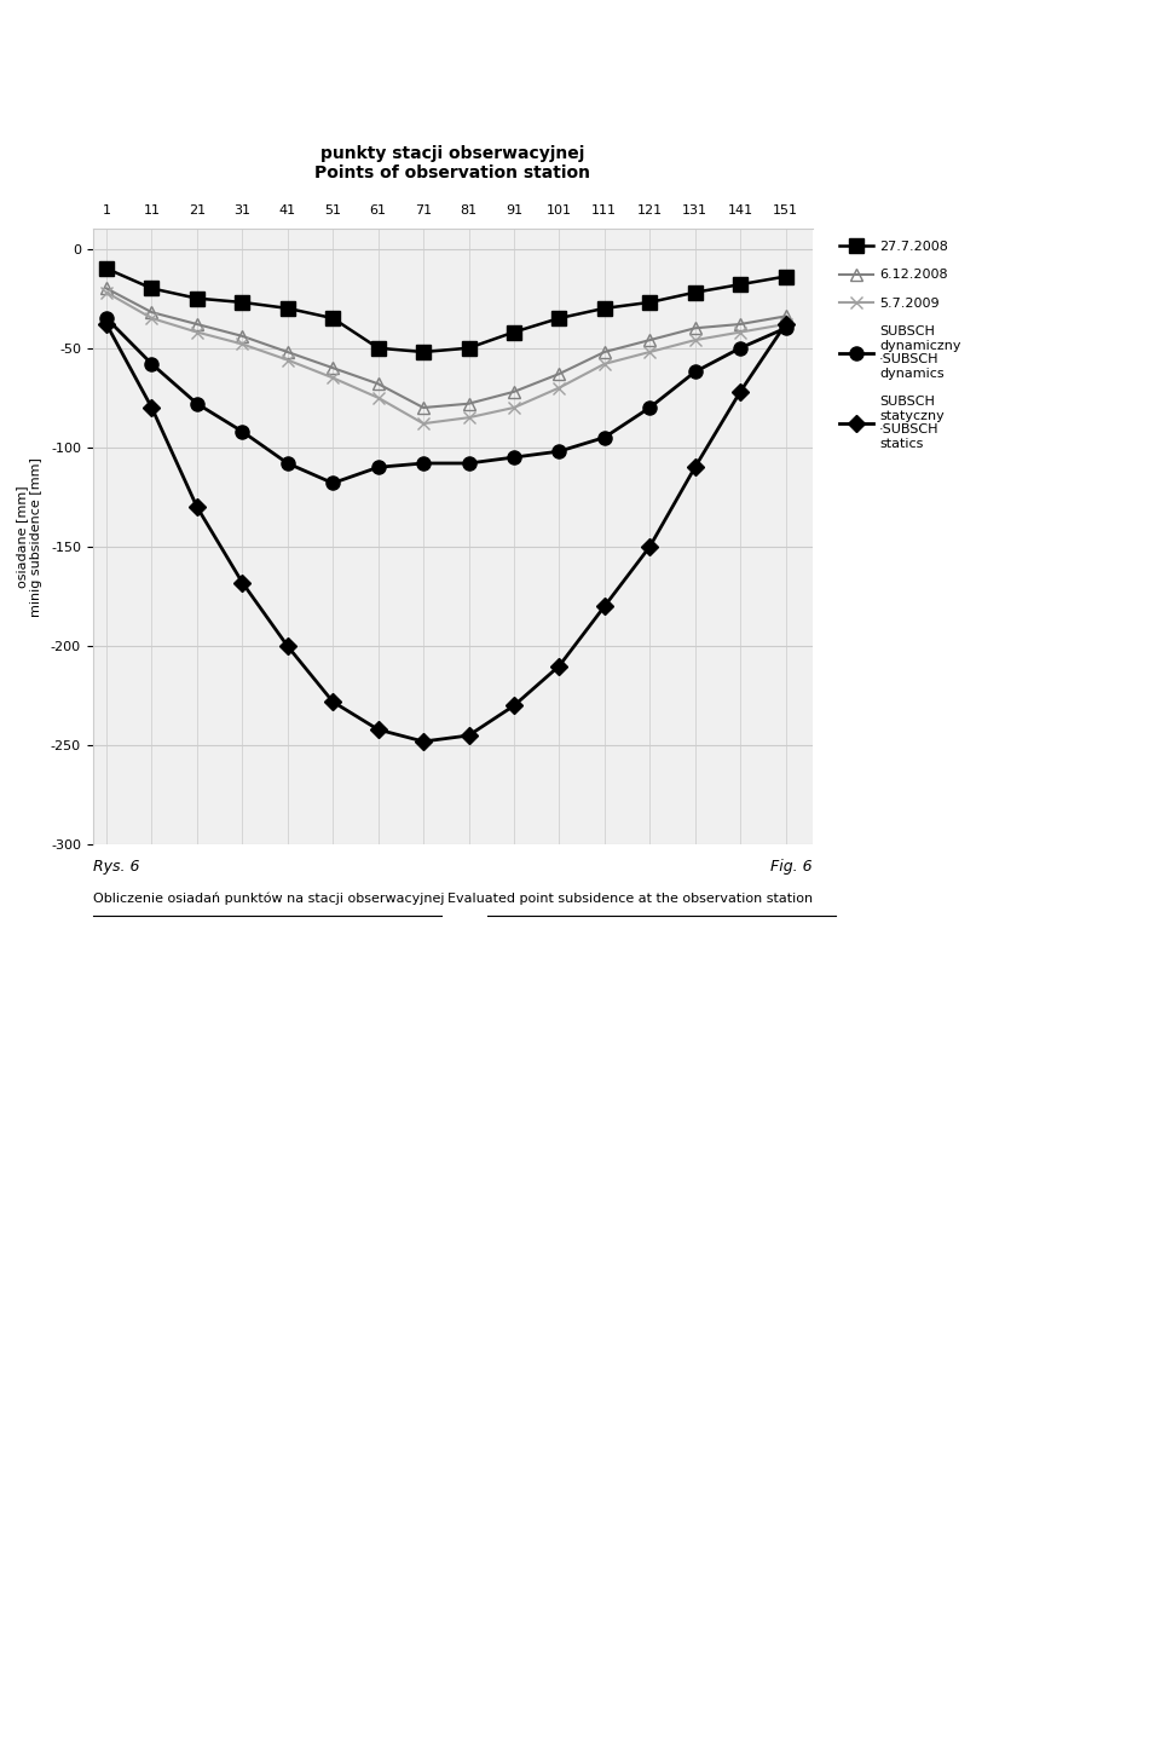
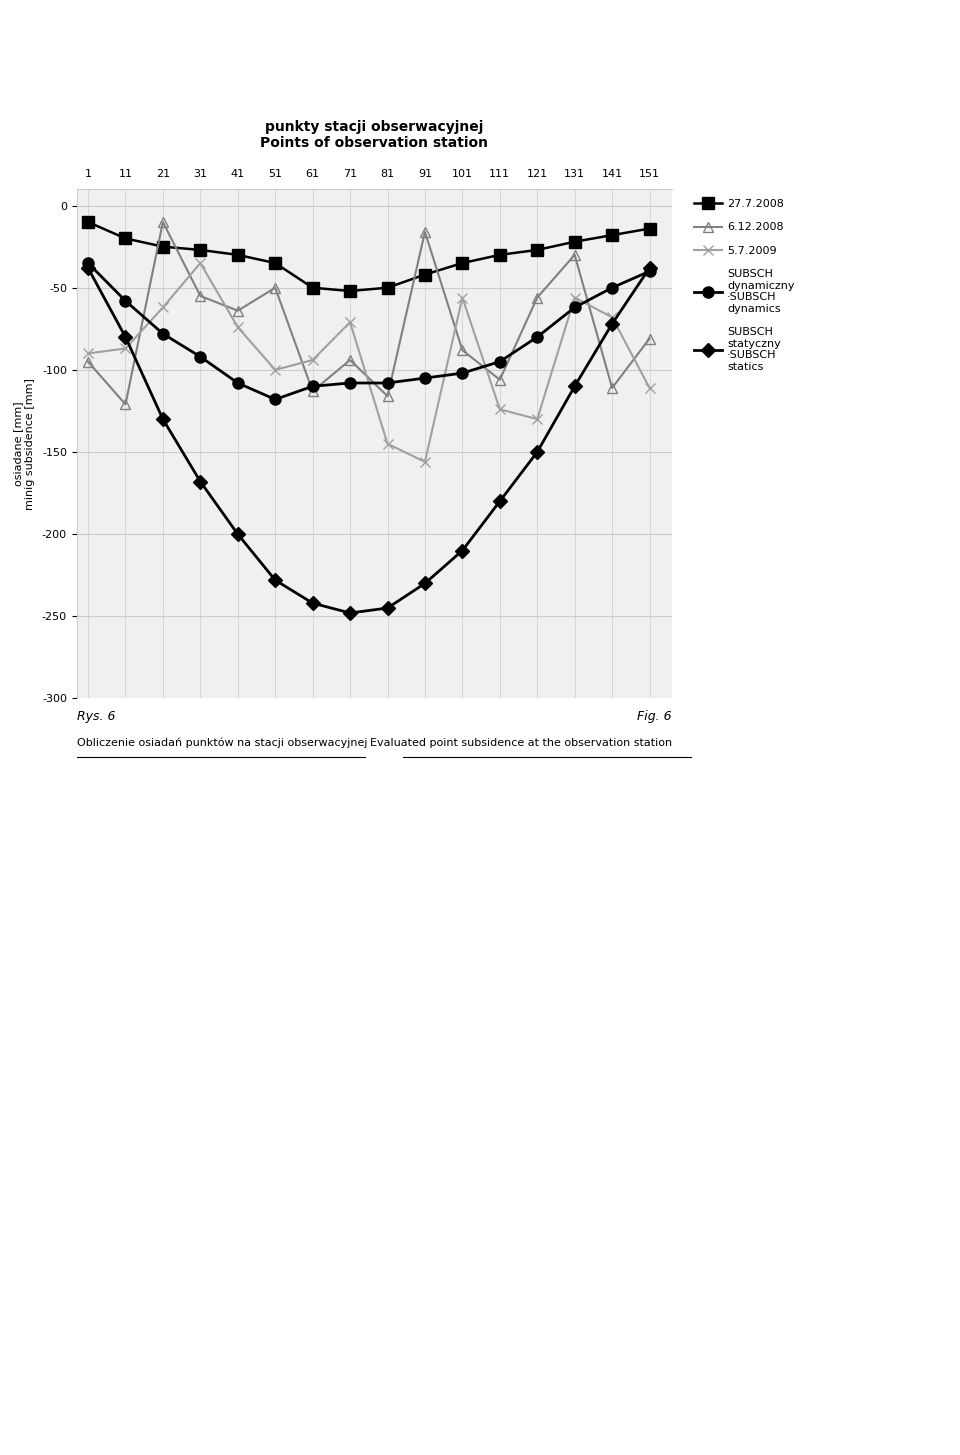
6.12.2008/1: -20 -> -95
5.7.2009/1: -22 -> -90
6.12.2008/11: -32 -> -121
5.7.2009/11: -35 -> -87
6.12.2008/21: -38 -> -10
5.7.2009/21: -42 -> -62
6.12.2008/31: -44 -> -55
5.7.2009/31: -48 -> -35
6.12.2008/41: -52 -> -64
5.7.2009/41: -56 -> -74
6.12.2008/51: -60 -> -50
5.7.2009/51: -65 -> -100
6.12.2008/61: -68 -> -113
5.7.2009/61: -75 -> -94
6.12.2008/71: -80 -> -94
5.7.2009/71: -88 -> -71
6.12.2008/81: -78 -> -116
5.7.2009/81: -85 -> -145
6.12.2008/91: -72 -> -16
5.7.2009/91: -80 -> -156
6.12.2008/101: -63 -> -88
5.7.2009/101: -70 -> -56
6.12.2008/111: -52 -> -106
5.7.2009/111: -58 -> -124
6.12.2008/121: -46 -> -56
5.7.2009/121: -52 -> -130
6.12.2008/131: -40 -> -30
5.7.2009/131: -46 -> -56
6.12.2008/141: -38 -> -111
5.7.2009/141: -42 -> -68
6.12.2008/151: -34 -> -81
5.7.2009/151: -38 -> -111
